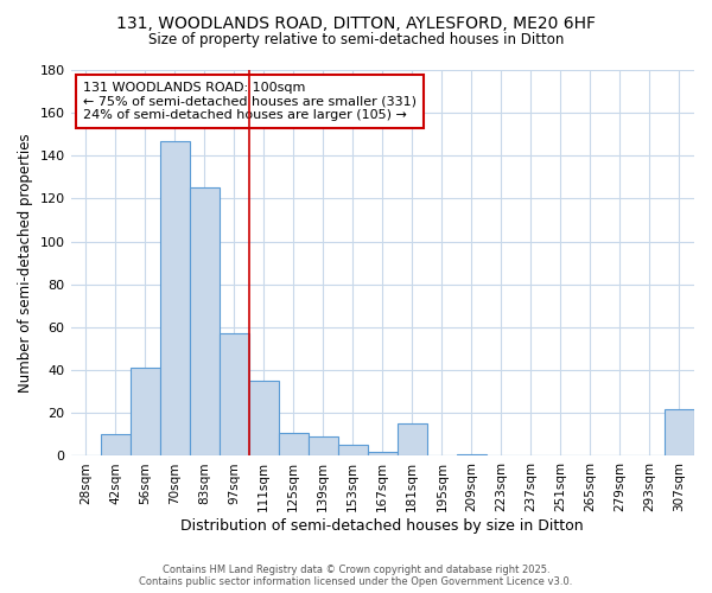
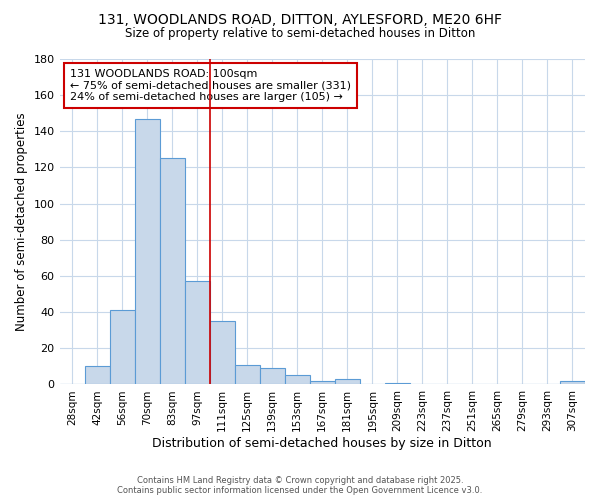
181sqm: 15 -> 3
307sqm: 22 -> 2
